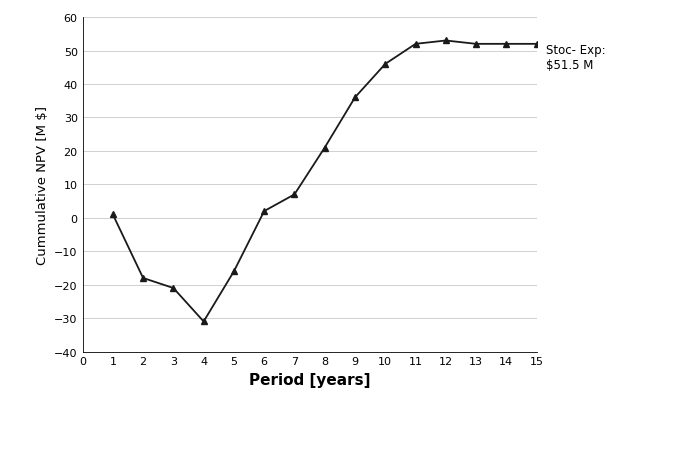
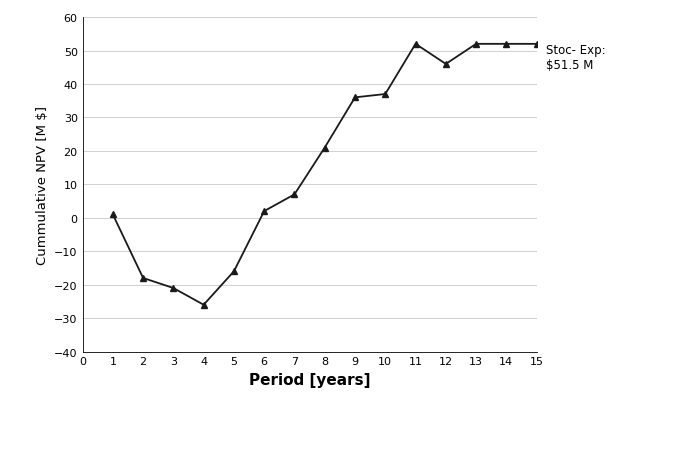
4: -31 -> -26
10: 46 -> 37
12: 53 -> 46
